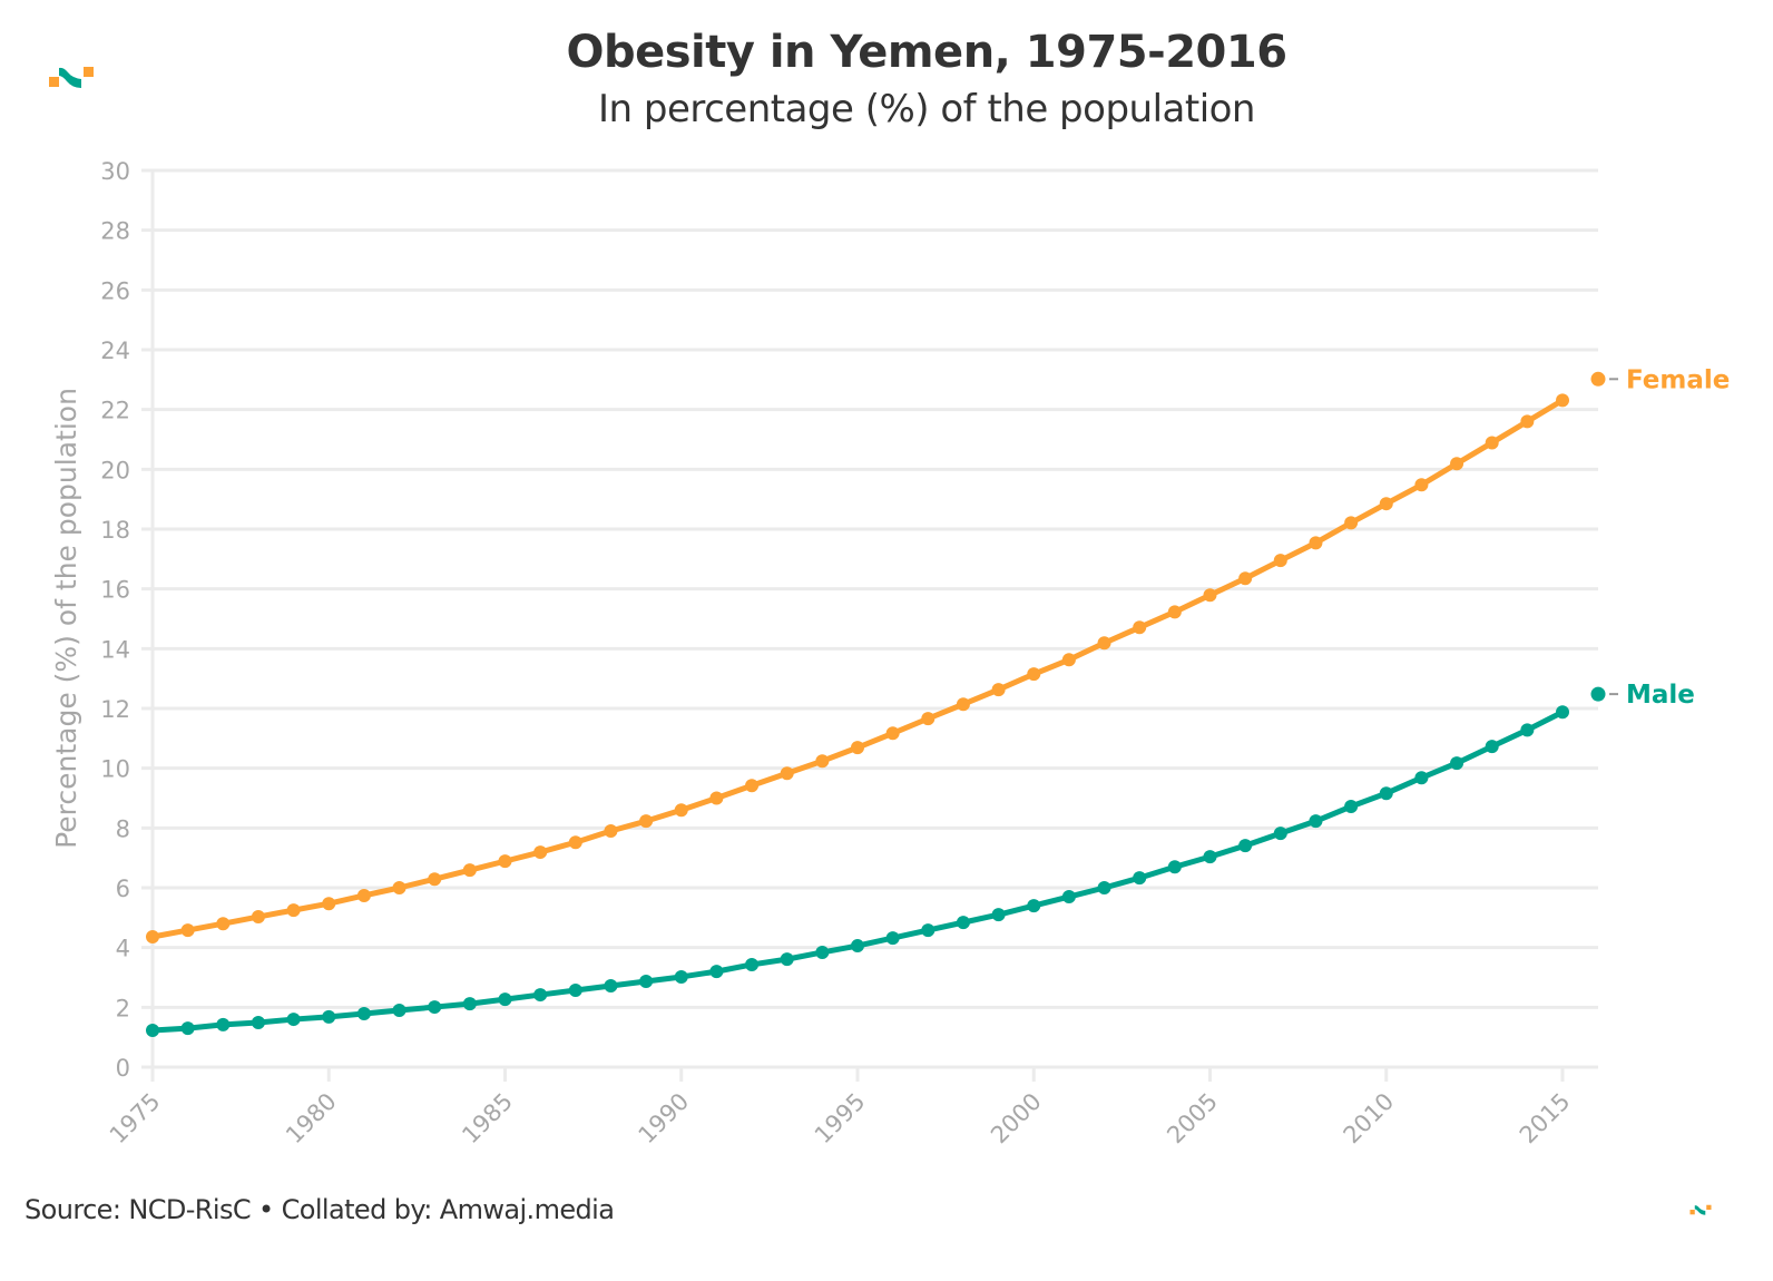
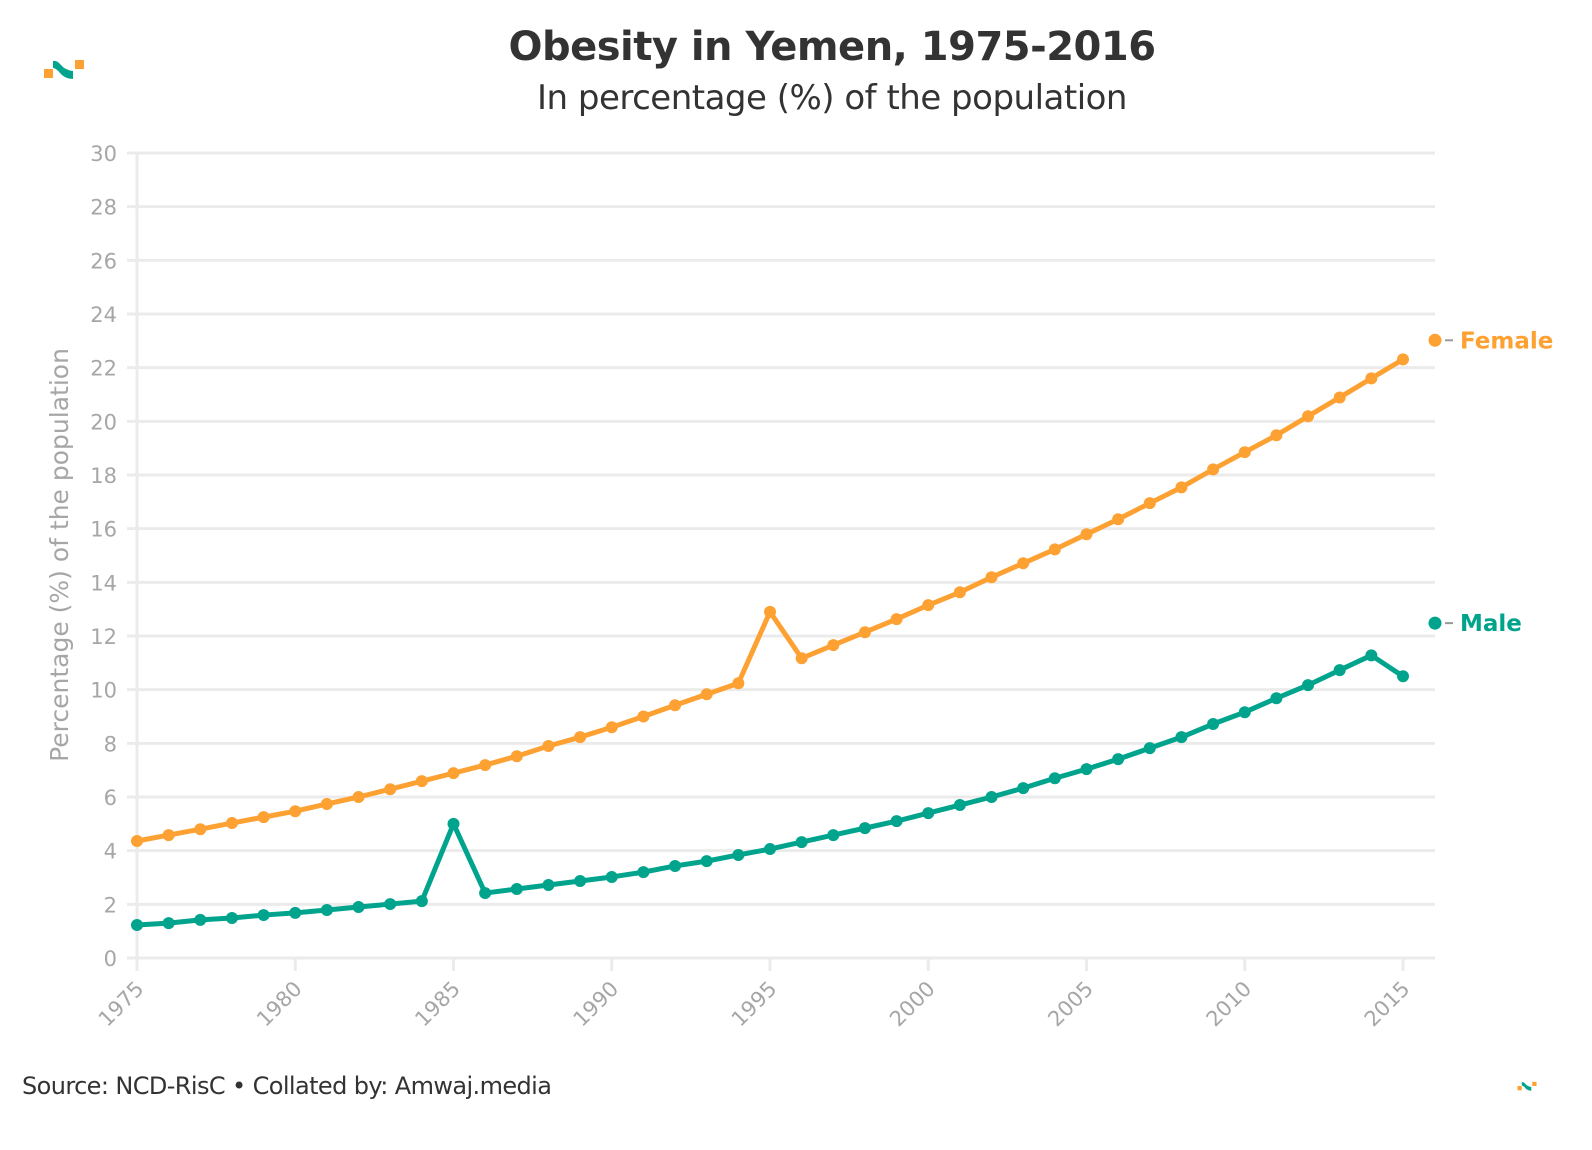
Male/1985: 2.3 -> 5.0
Female/1995: 10.7 -> 12.9
Male/2015: 11.9 -> 10.5
